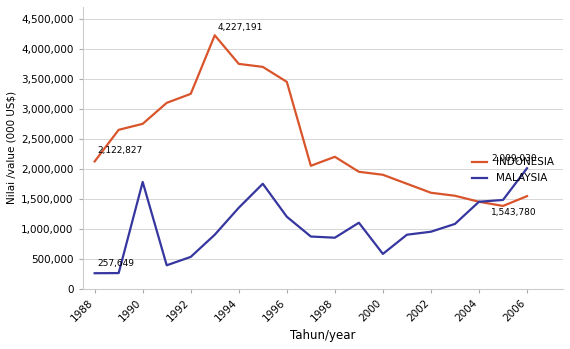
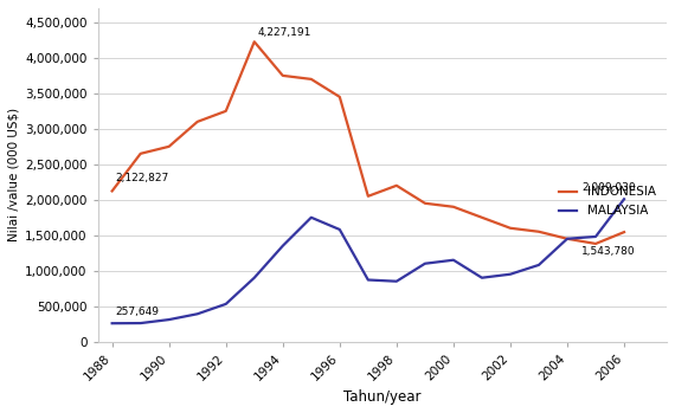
MALAYSIA/1990: 1,780,000 -> 310,000
MALAYSIA/1996: 1,200,000 -> 1,580,000
MALAYSIA/2000: 580,000 -> 1,150,000
